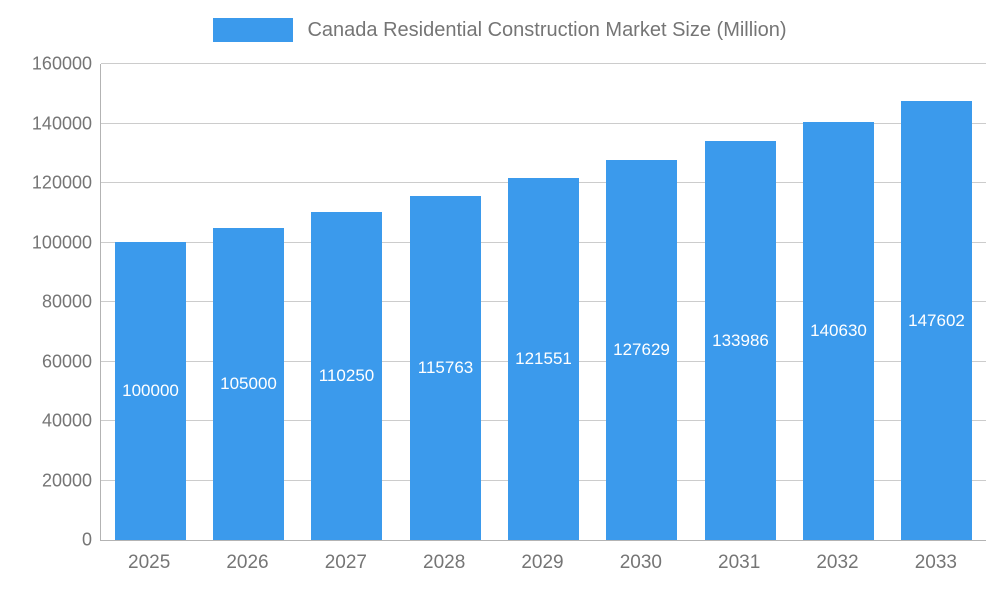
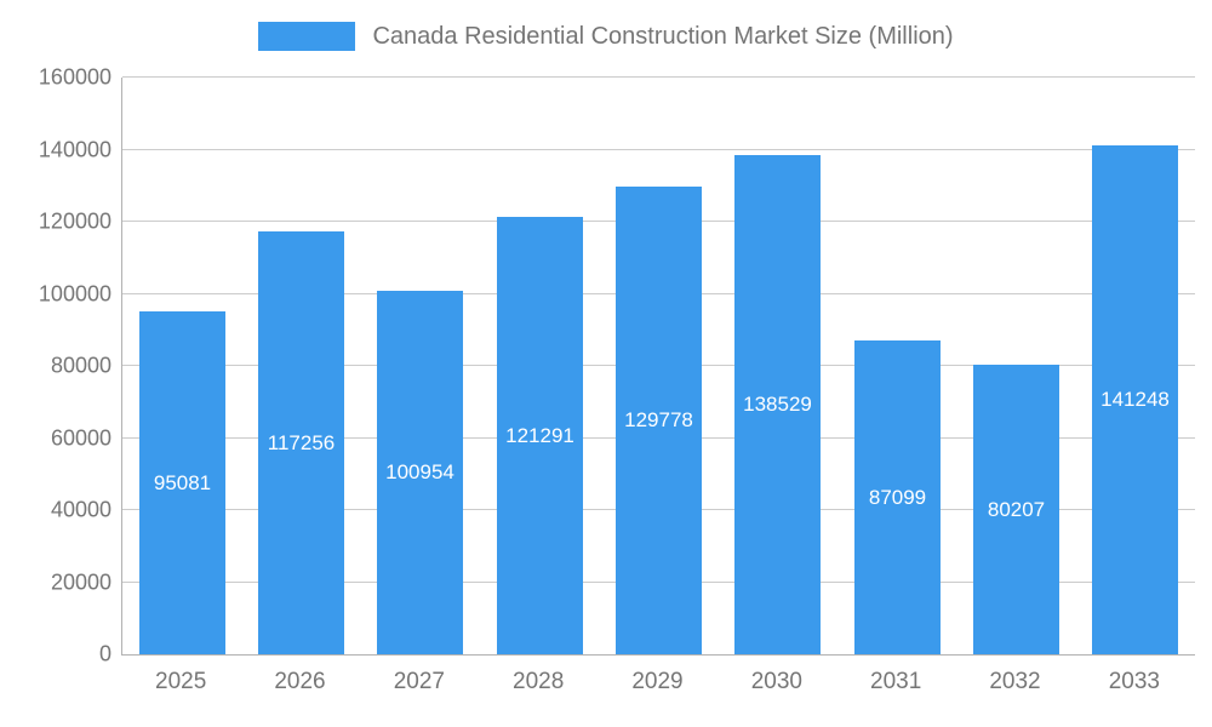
2025: 100000 -> 95081
2026: 105000 -> 117256
2027: 110250 -> 100954
2028: 115763 -> 121291
2029: 121551 -> 129778
2030: 127629 -> 138529
2031: 133986 -> 87099
2032: 140630 -> 80207
2033: 147602 -> 141248
